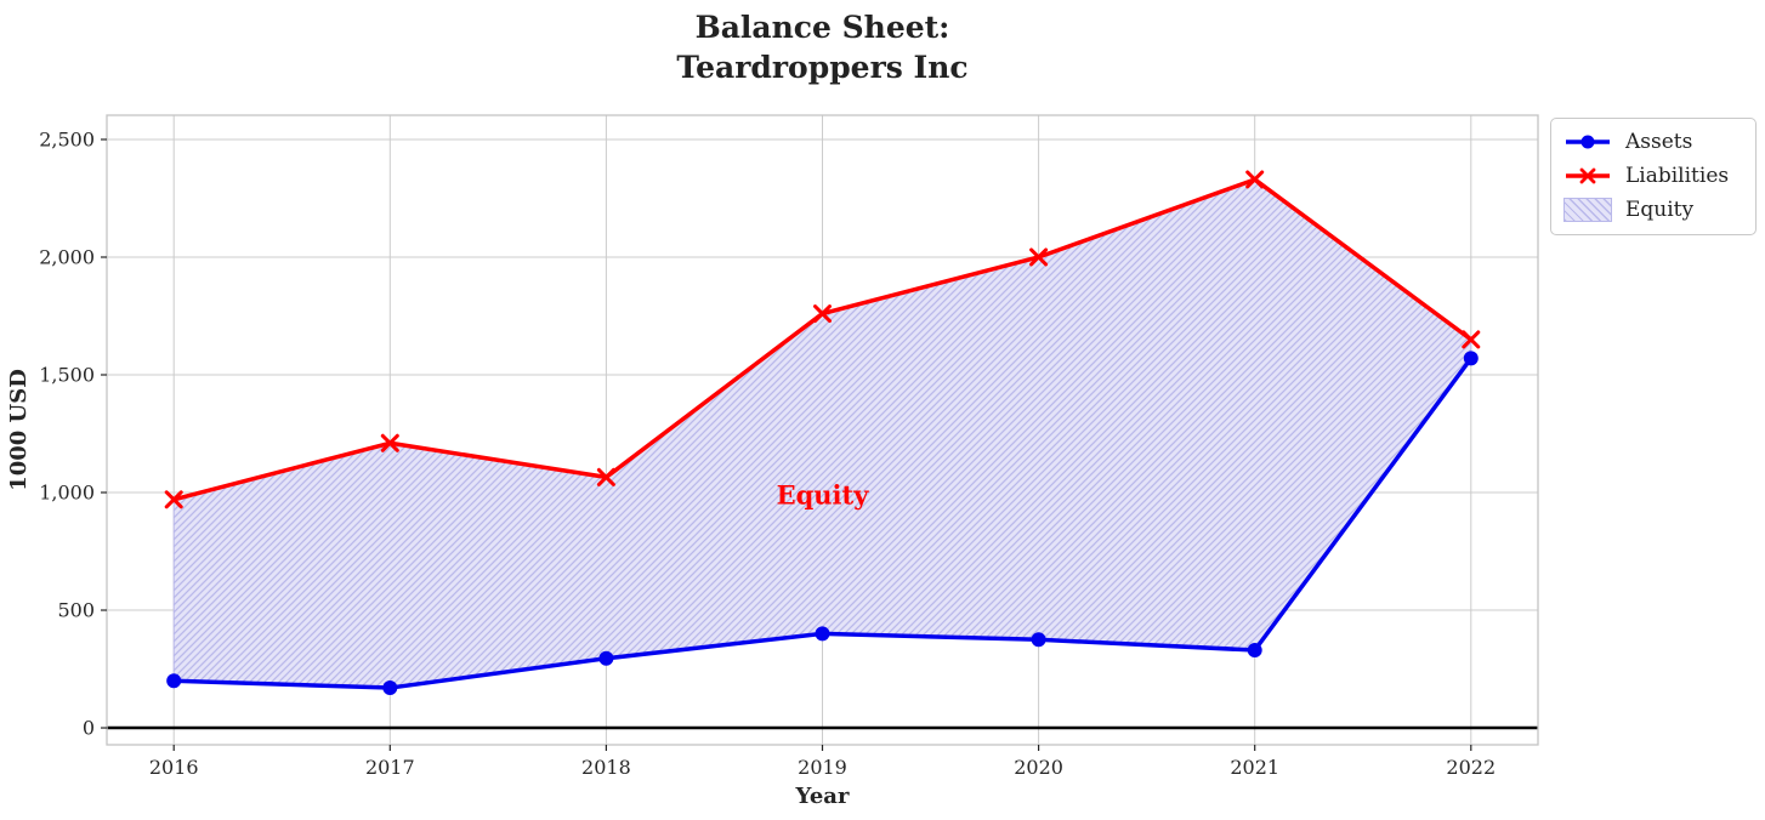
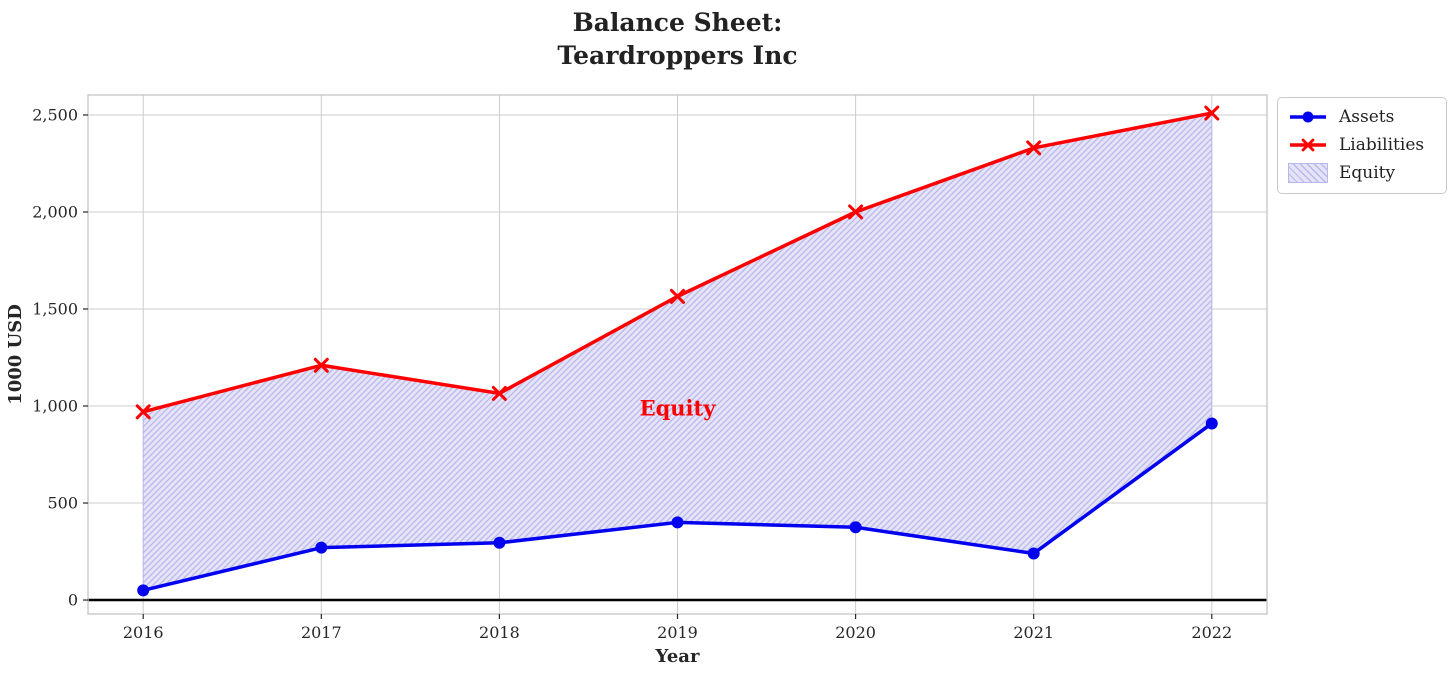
Assets/2016: 200 -> 50
Assets/2017: 170 -> 270
Liabilities/2019: 1760 -> 1560
Assets/2021: 330 -> 240
Assets/2022: 1570 -> 910
Liabilities/2022: 1650 -> 2510
